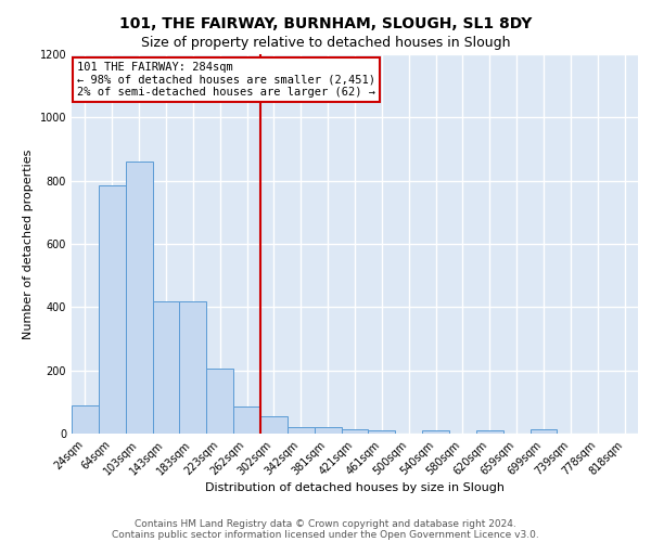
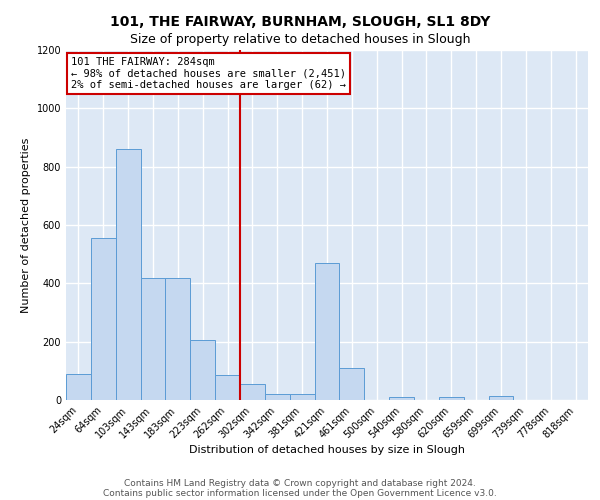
64sqm: 785 -> 555
421sqm: 15 -> 470
461sqm: 12 -> 110
